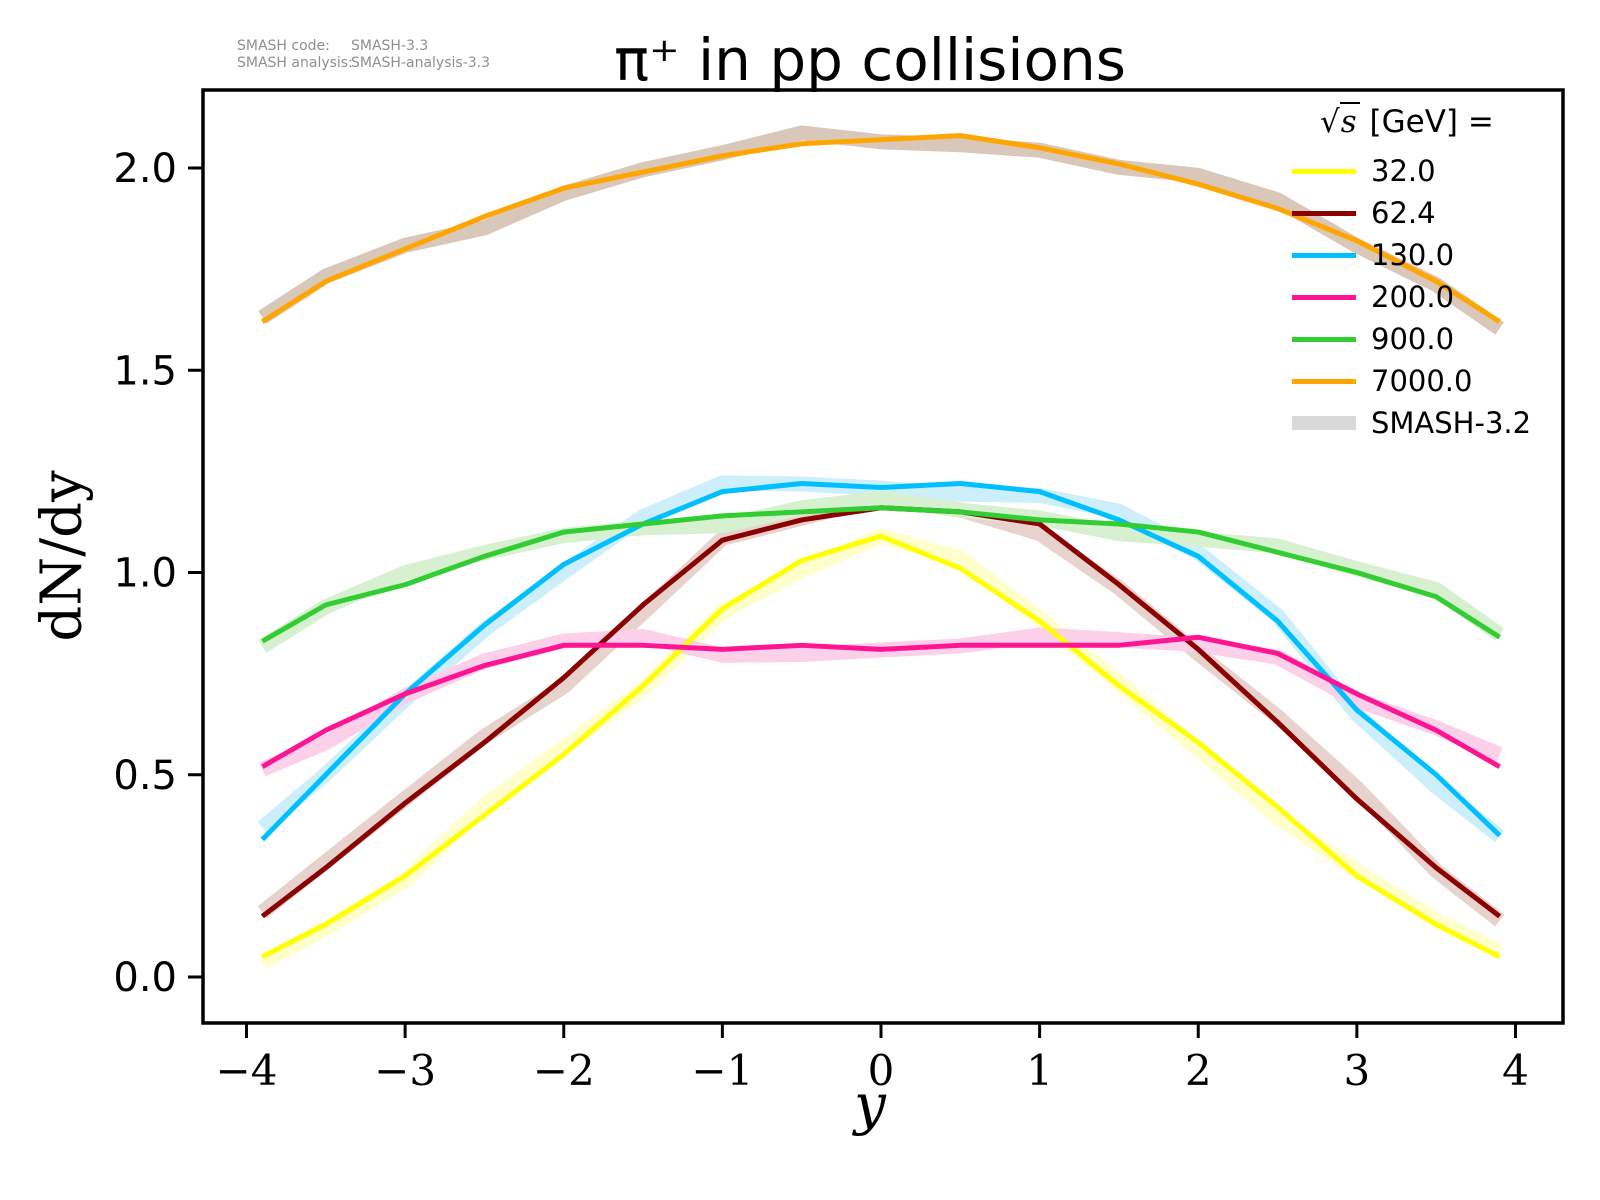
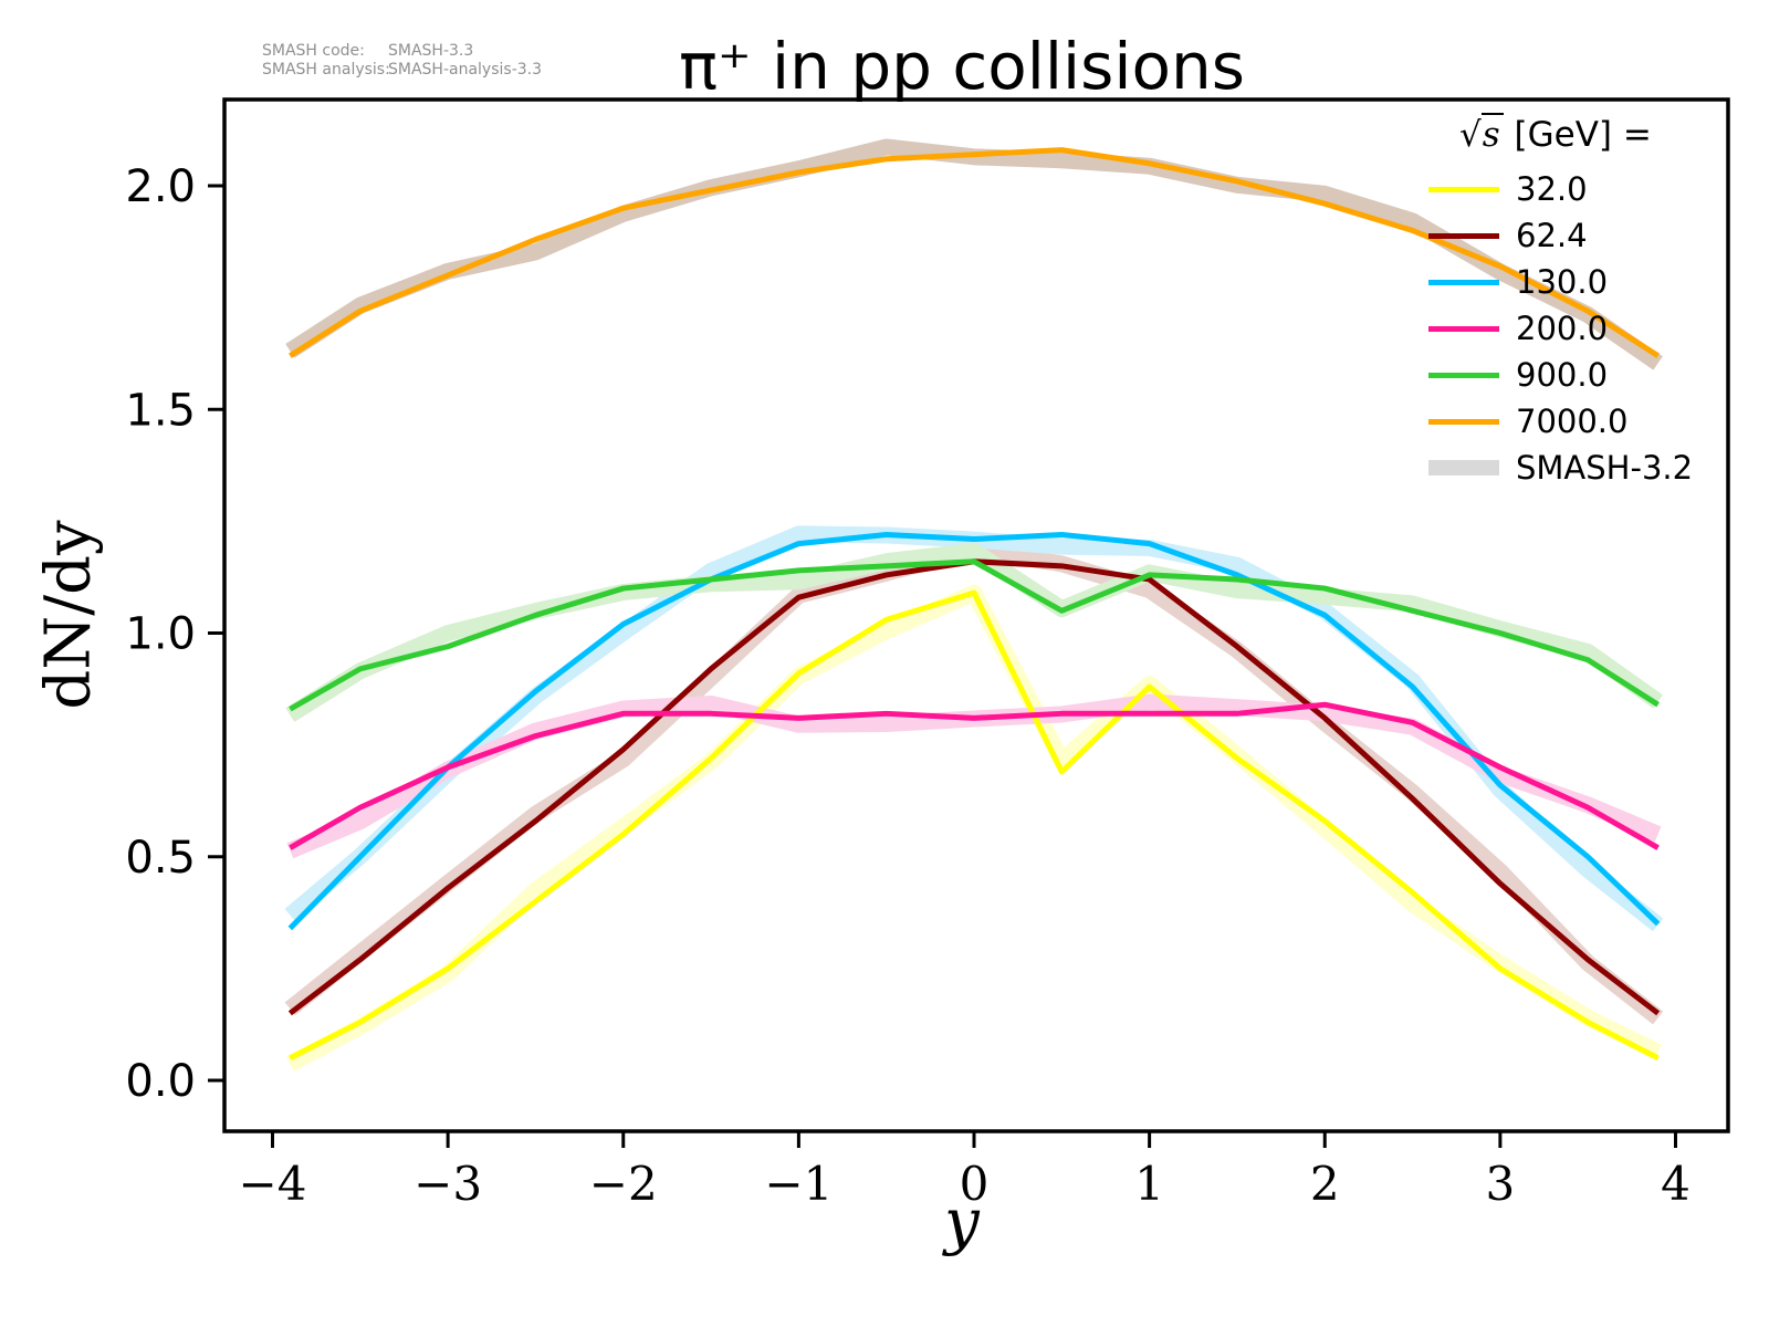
32.0/0.5: 1.01 -> 0.69
900.0/0.5: 1.15 -> 1.05
